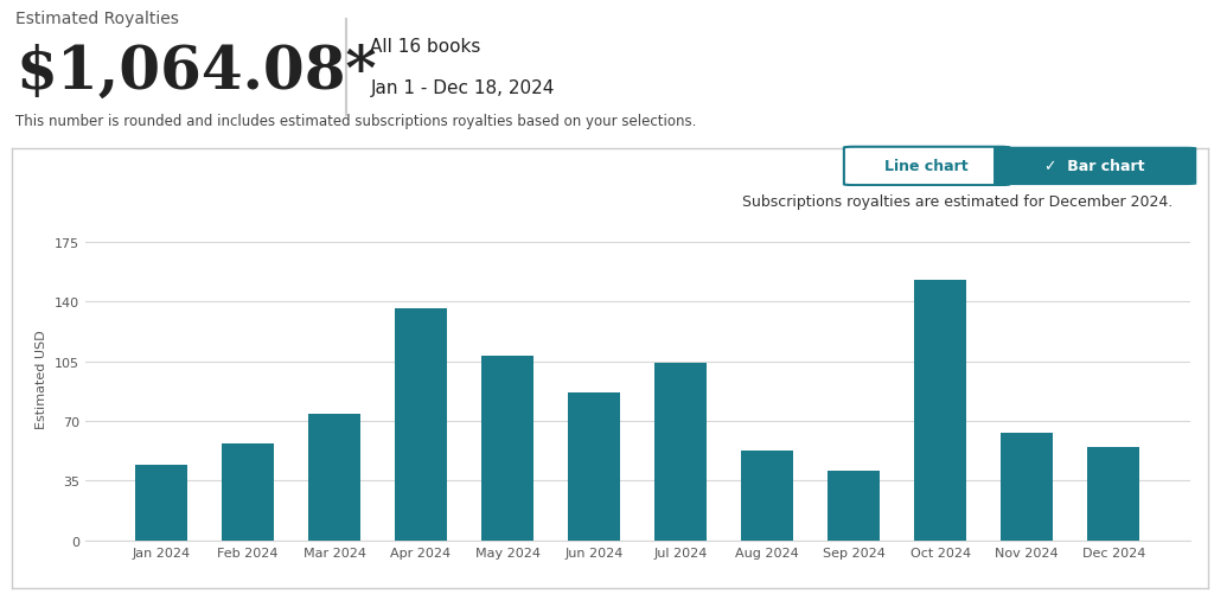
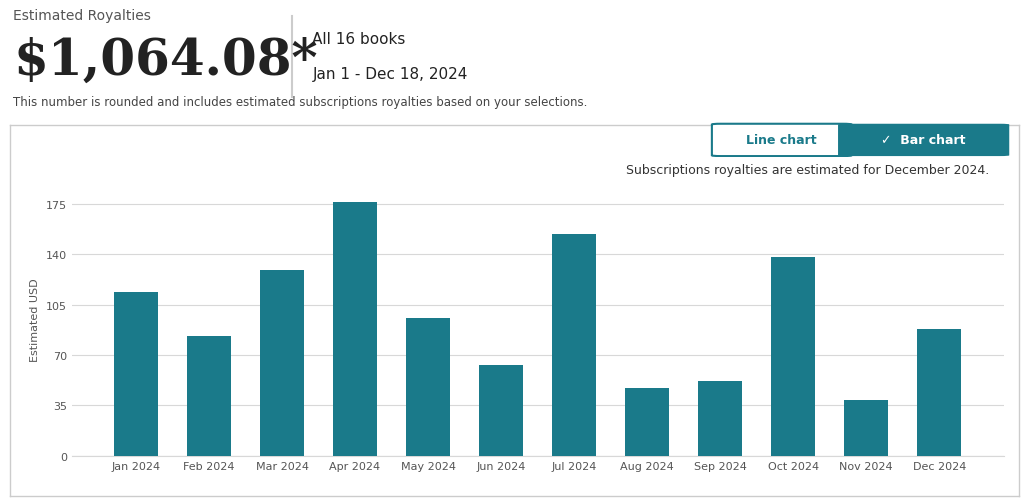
Jan 2024: 44 -> 114
Feb 2024: 57 -> 83
Mar 2024: 74 -> 129
Apr 2024: 136 -> 176
May 2024: 108 -> 96
Jun 2024: 87 -> 63
Jul 2024: 104 -> 154
Aug 2024: 53 -> 47
Sep 2024: 41 -> 52
Oct 2024: 153 -> 138
Nov 2024: 63 -> 39
Dec 2024: 55 -> 88
